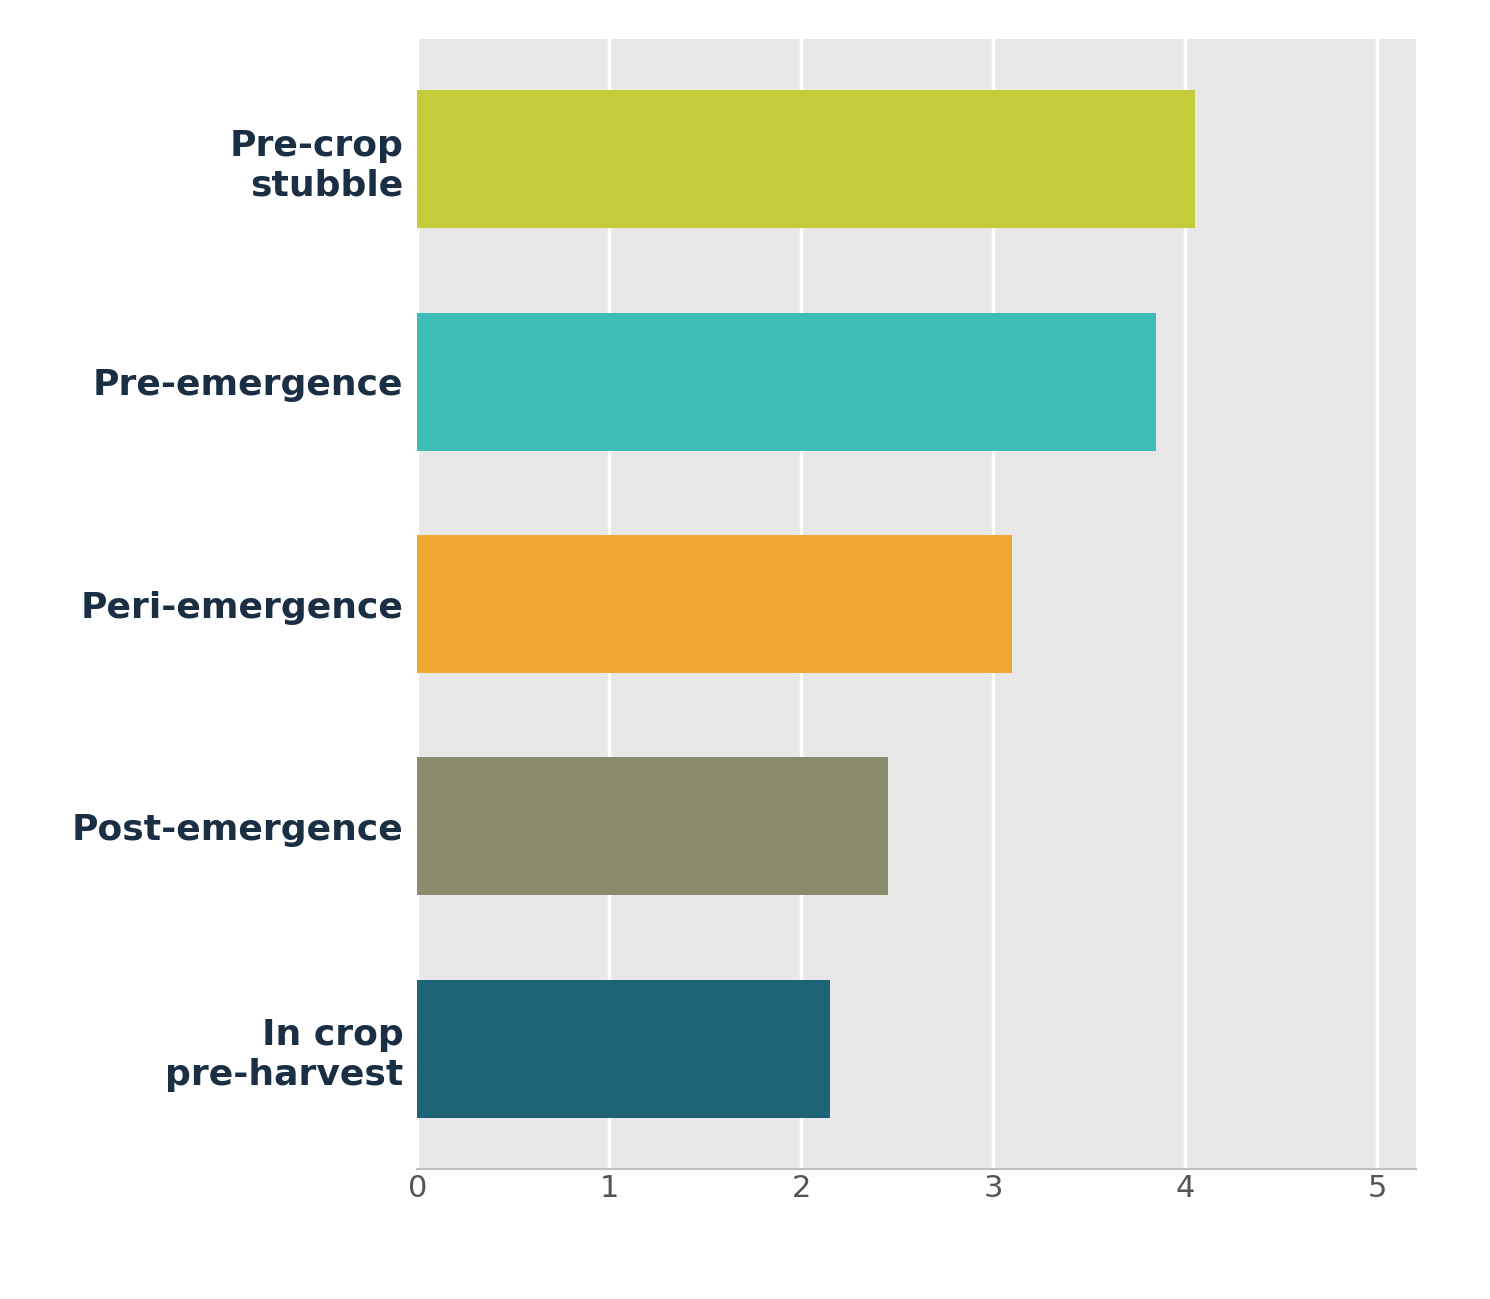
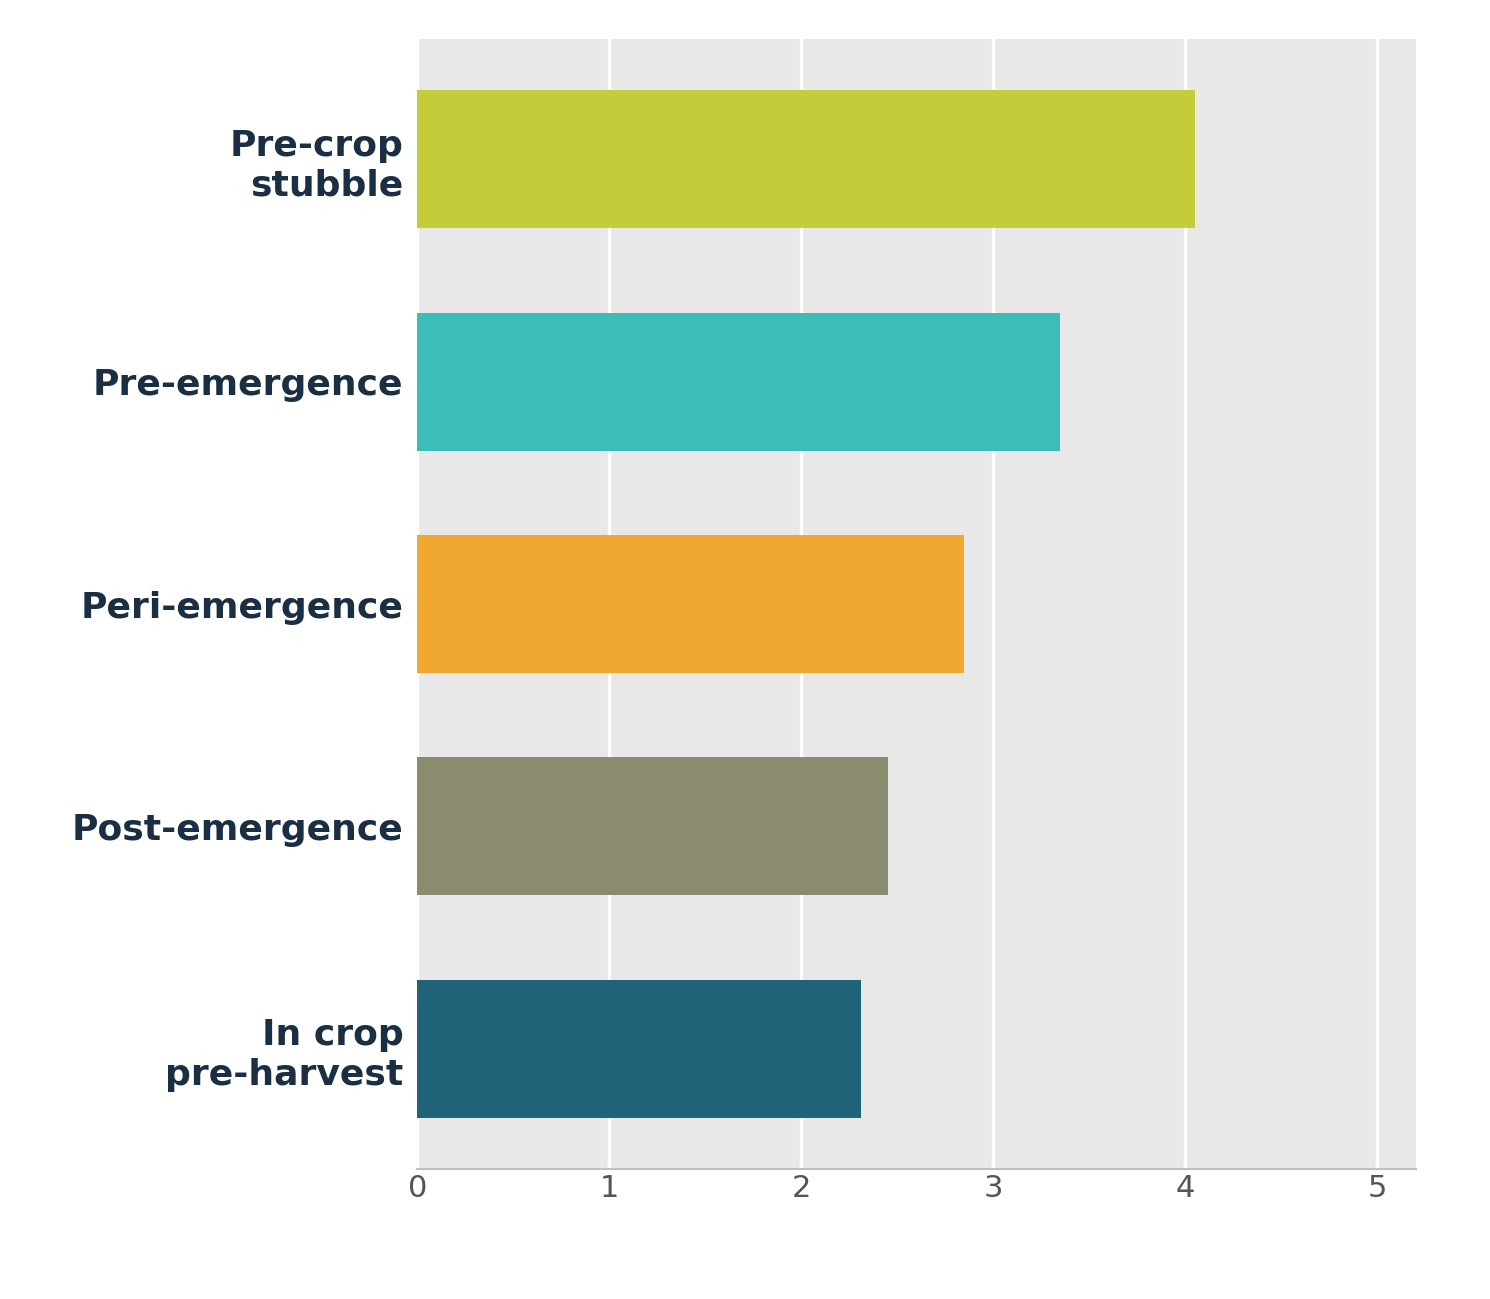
Pre-emergence: 3.85 -> 3.35
Peri-emergence: 3.10 -> 2.85
In crop pre-harvest: 2.15 -> 2.31
